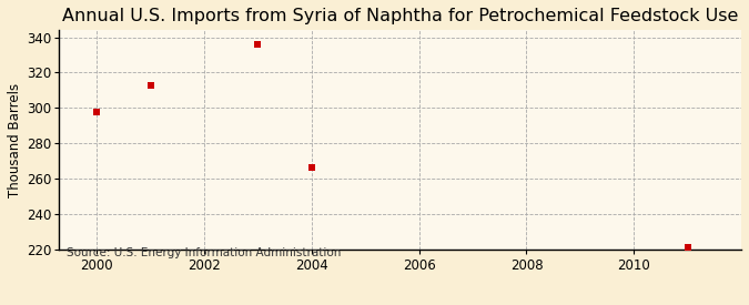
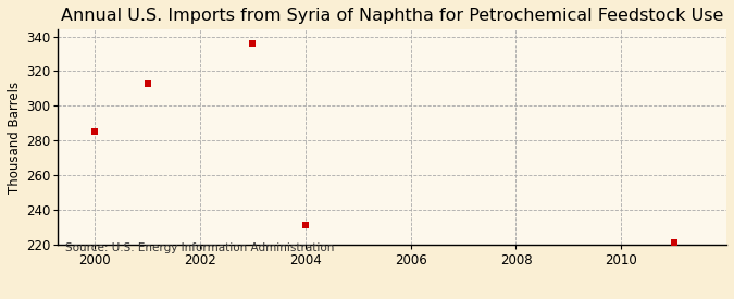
2000: 298 -> 285
2004: 266 -> 231
